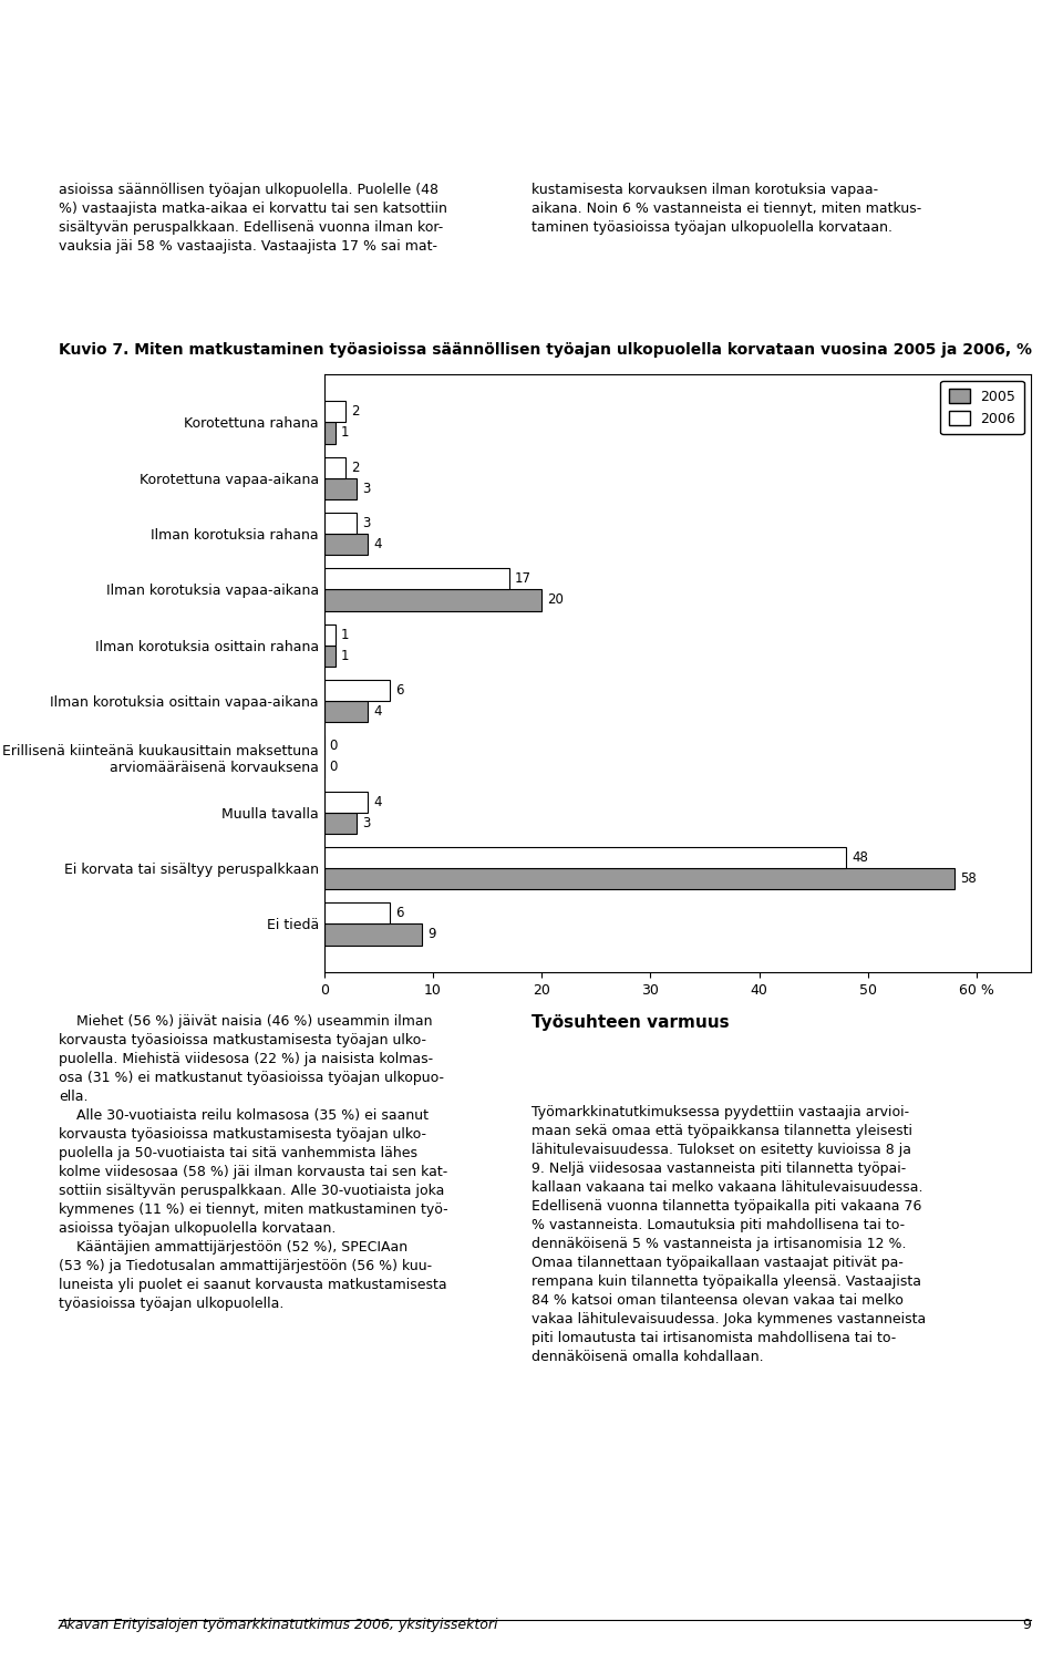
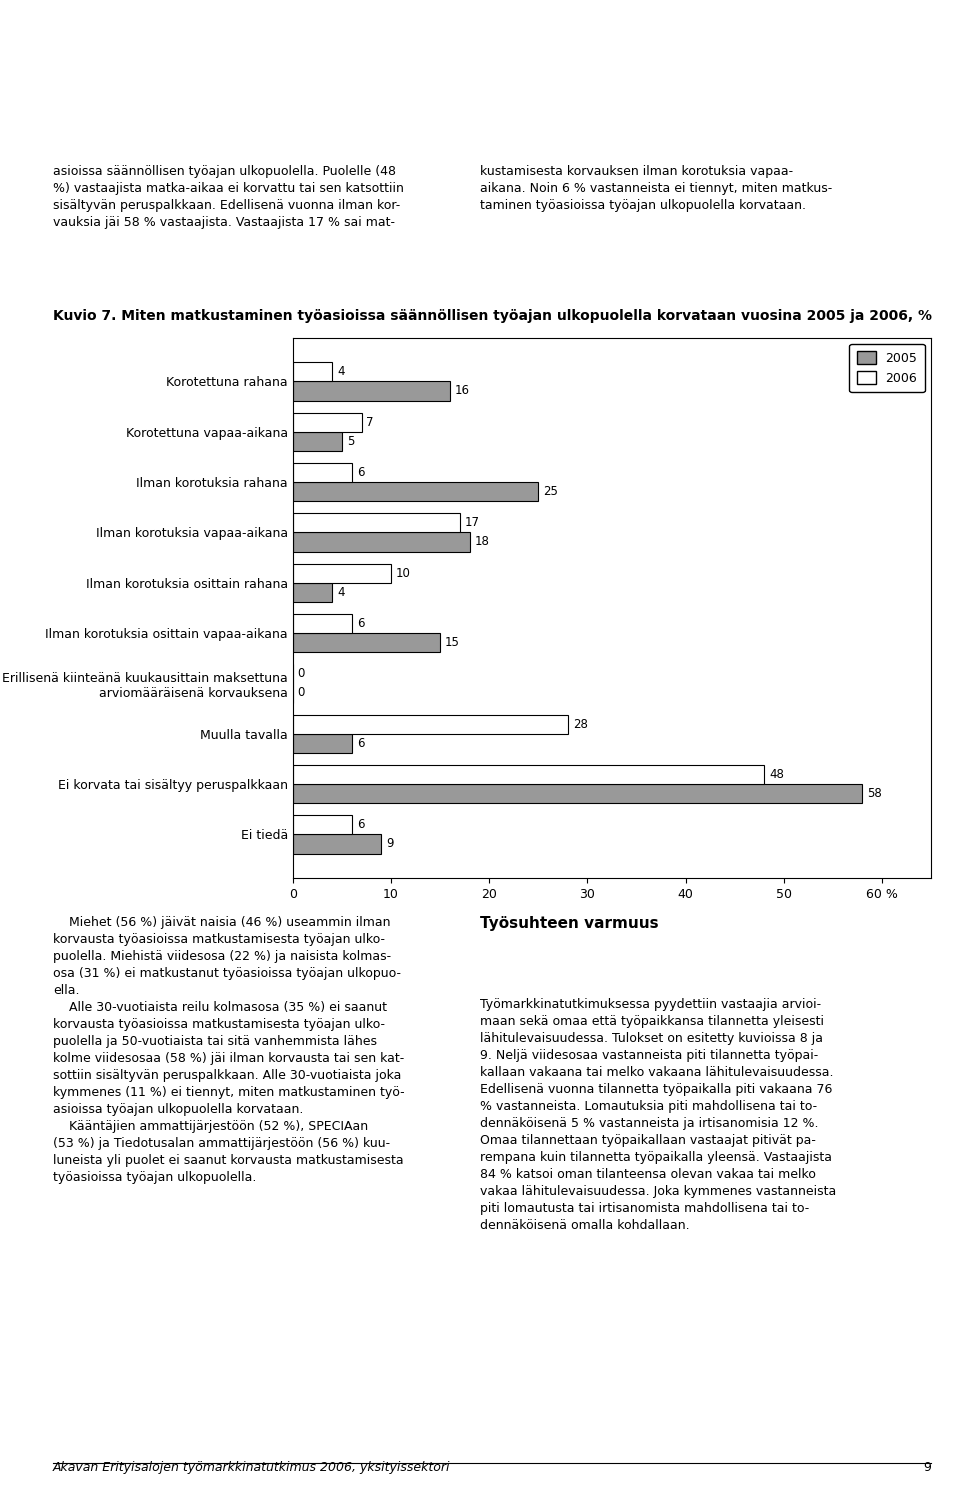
2006/Korotettuna rahana: 2 -> 4
2005/Korotettuna rahana: 1 -> 16
2006/Korotettuna vapaa-aikana: 2 -> 7
2005/Korotettuna vapaa-aikana: 3 -> 5
2006/Ilman korotuksia rahana: 3 -> 6
2005/Ilman korotuksia rahana: 4 -> 25
2005/Ilman korotuksia vapaa-aikana: 20 -> 18
2006/Ilman korotuksia osittain rahana: 1 -> 10
2005/Ilman korotuksia osittain rahana: 1 -> 4
2005/Ilman korotuksia osittain vapaa-aikana: 4 -> 15
2006/Muulla tavalla: 4 -> 28
2005/Muulla tavalla: 3 -> 6
